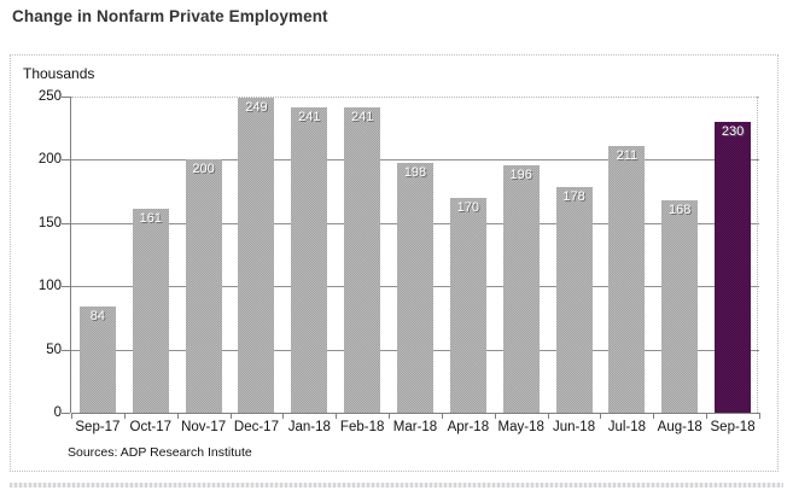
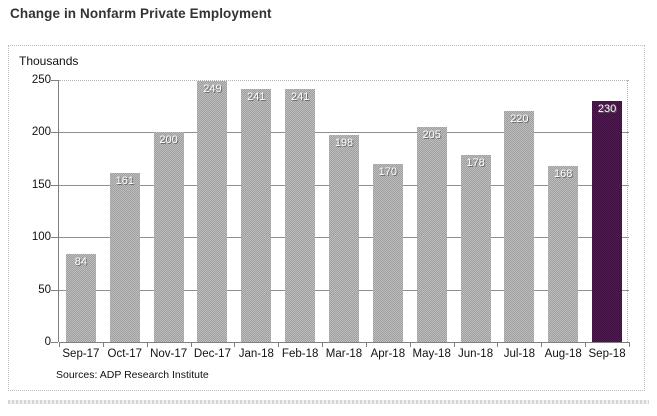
May-18: 196 -> 205
Jul-18: 211 -> 220
